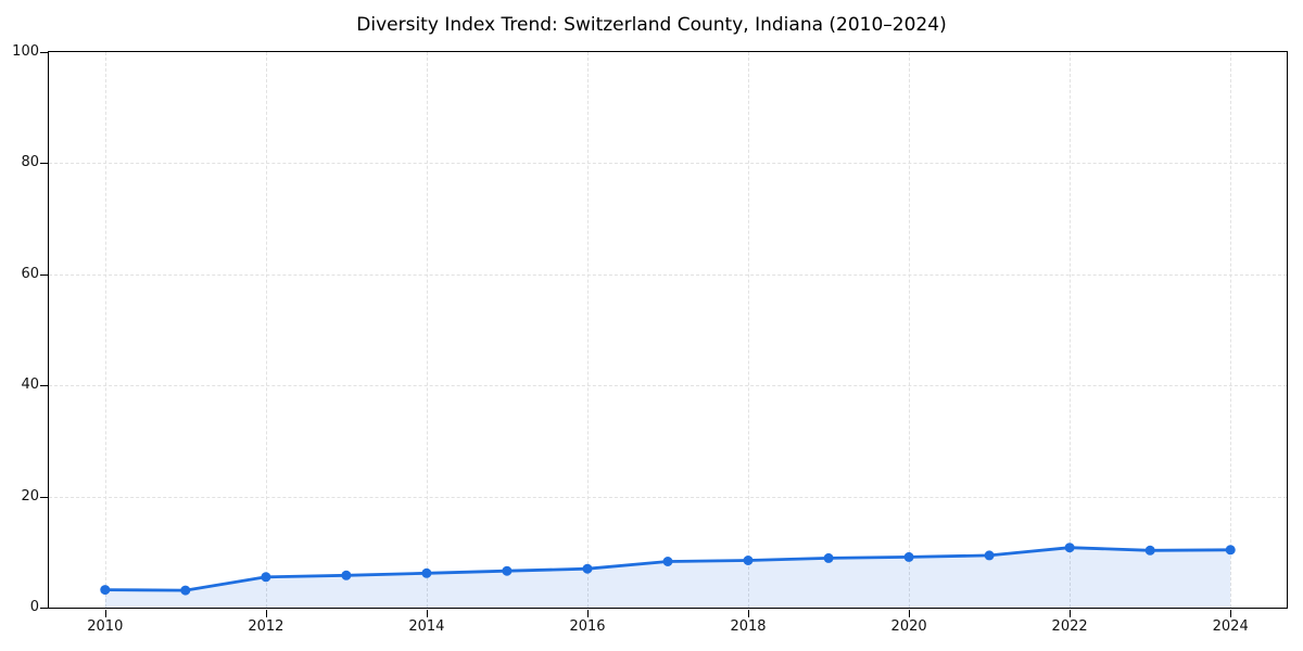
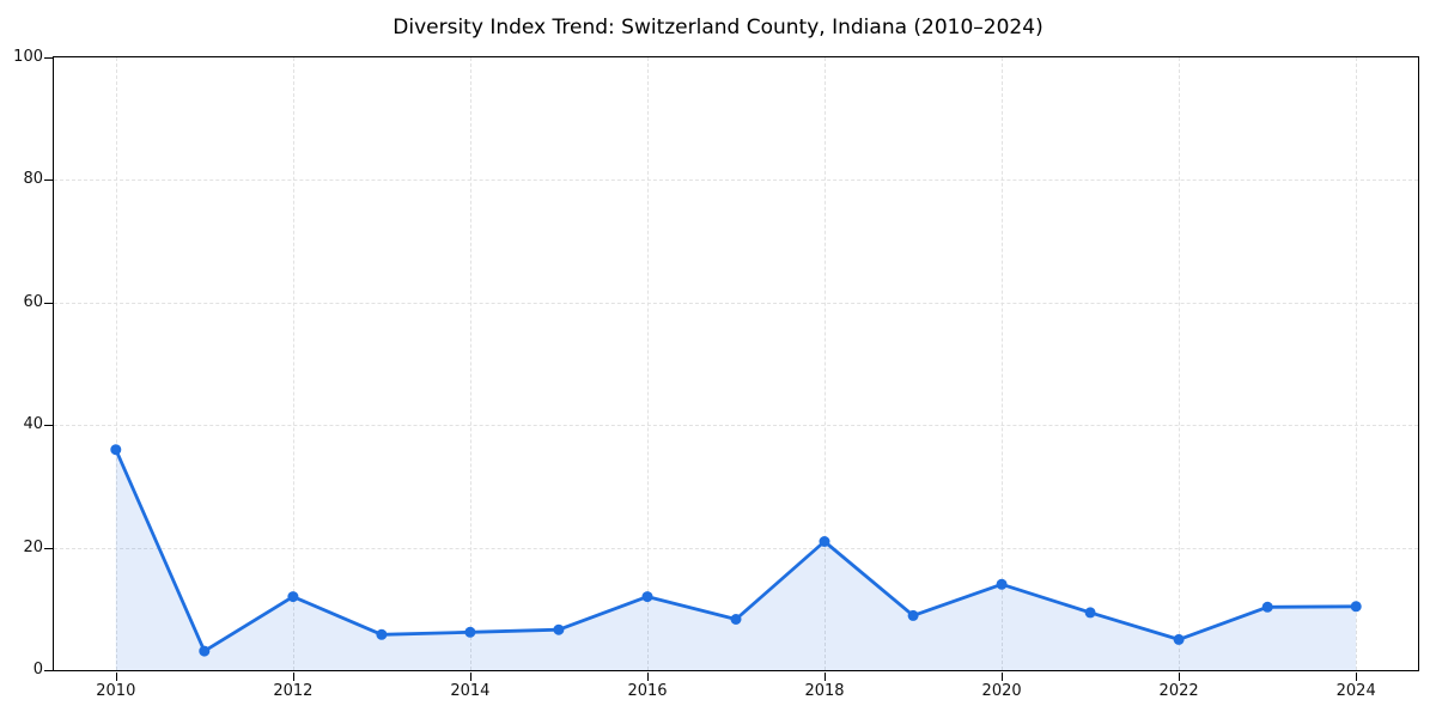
2010: 3 -> 36
2012: 6 -> 12
2016: 7 -> 12
2018: 8 -> 21
2020: 9 -> 14
2022: 11 -> 5
